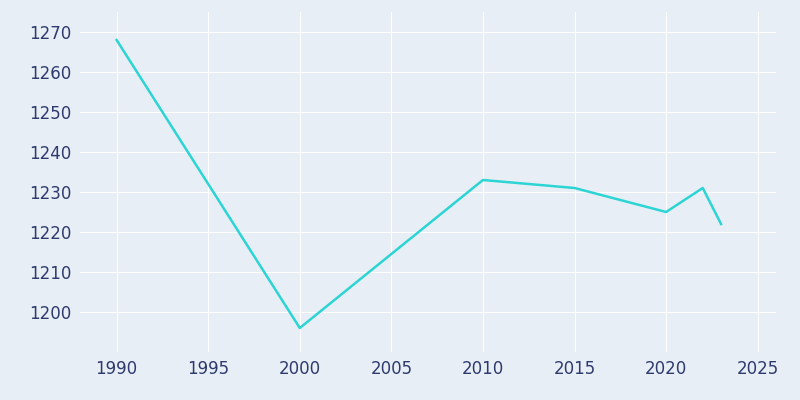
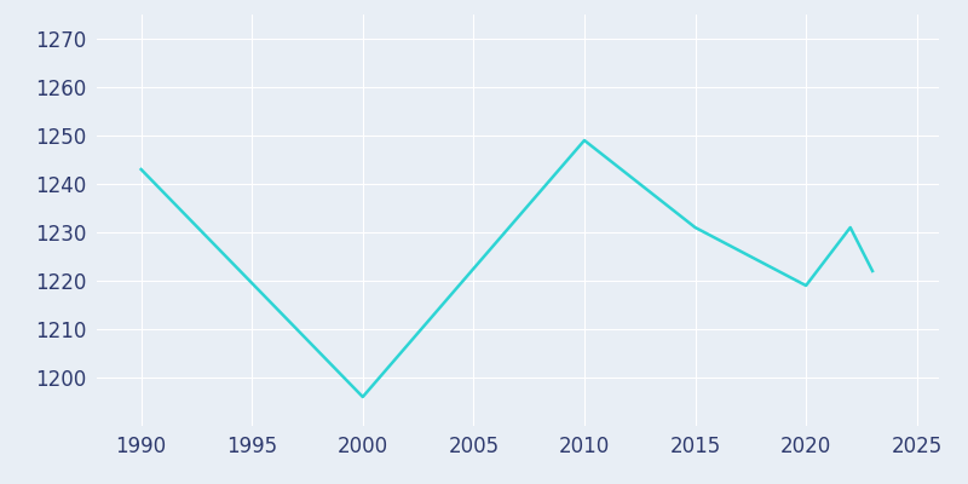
1990: 1268 -> 1243
2010: 1233 -> 1249
2020: 1225 -> 1219
